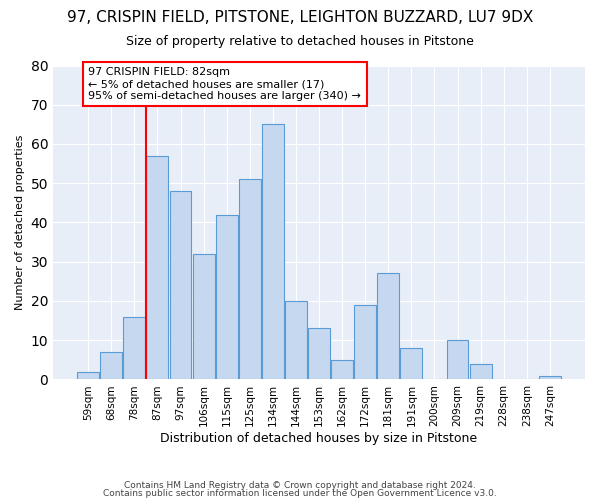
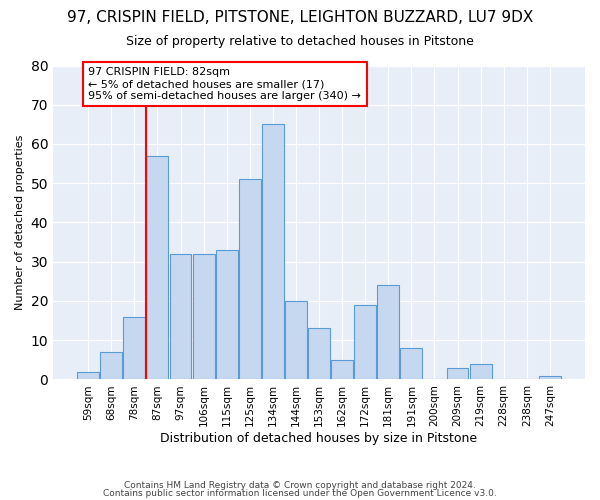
97sqm: 48 -> 32
115sqm: 42 -> 33
181sqm: 27 -> 24
209sqm: 10 -> 3
